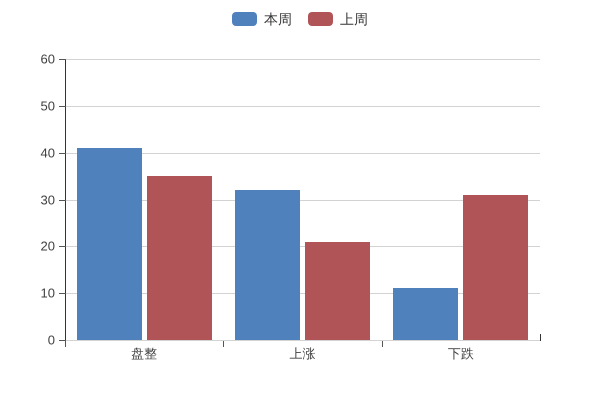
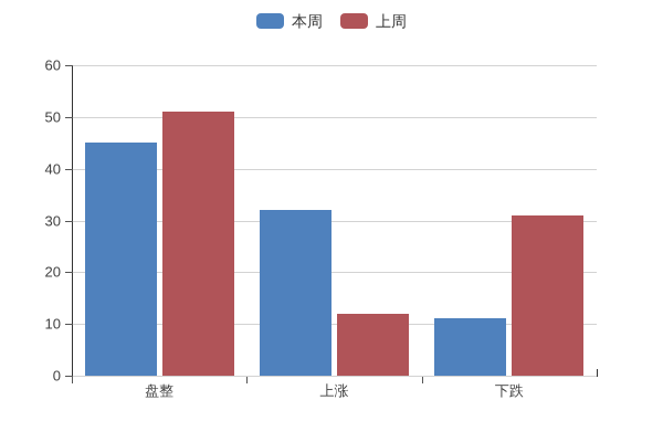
本周/盘整: 41 -> 45
上周/盘整: 35 -> 51
上周/上涨: 21 -> 12
